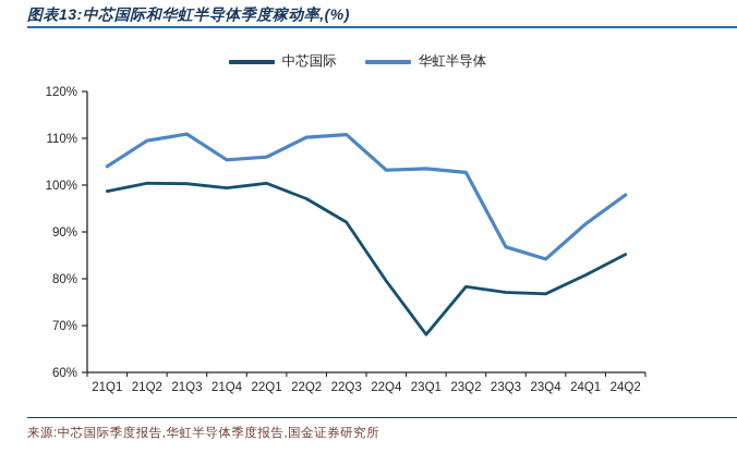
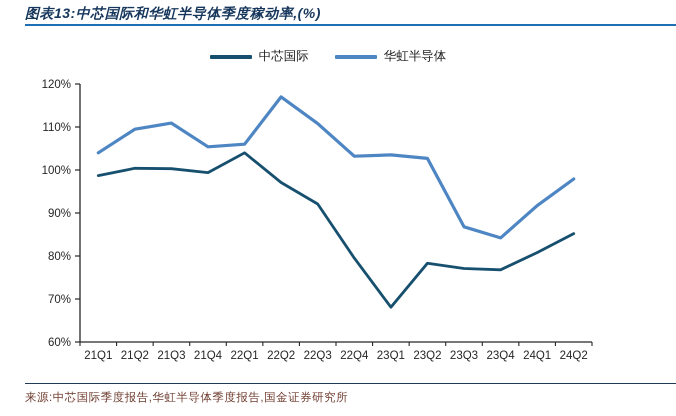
中芯国际/22Q1: 100% -> 104%
华虹半导体/22Q2: 110% -> 117%
